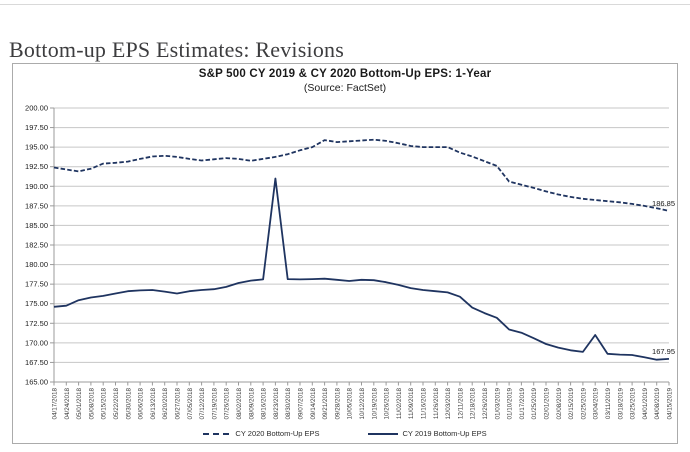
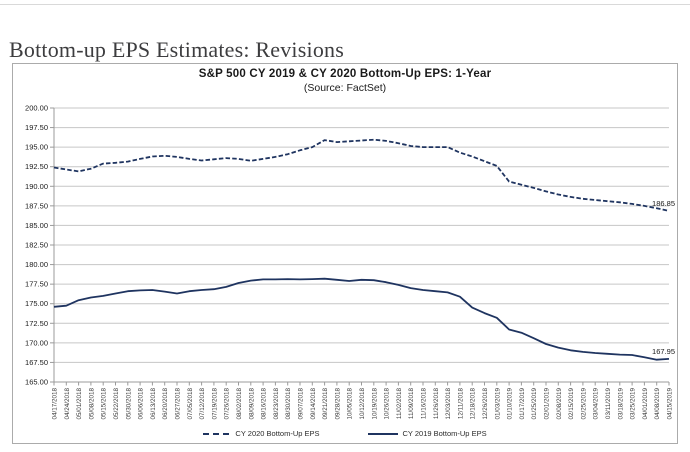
CY 2019 Bottom-Up EPS/08/23/2018: 191 -> 178
CY 2019 Bottom-Up EPS/03/04/2019: 171 -> 169
